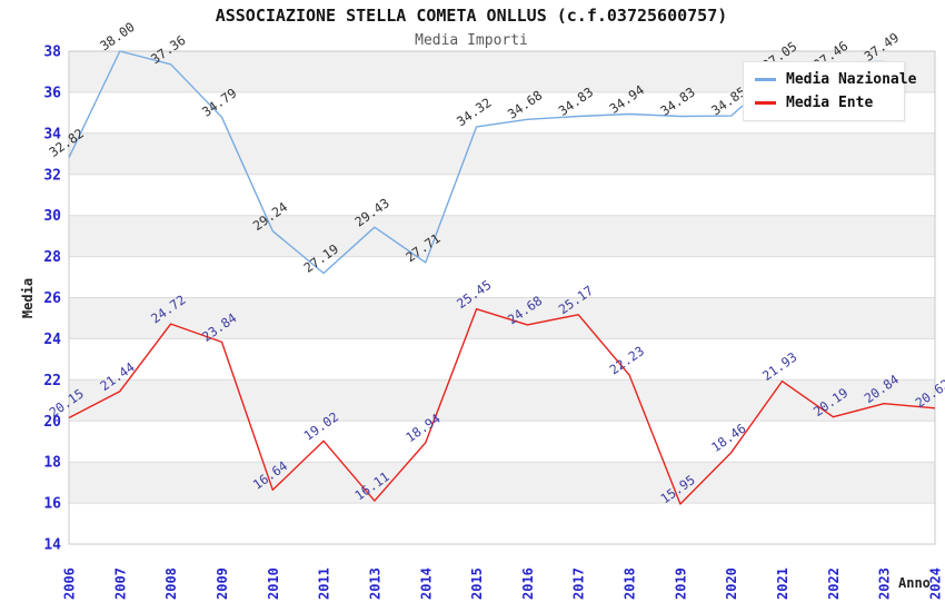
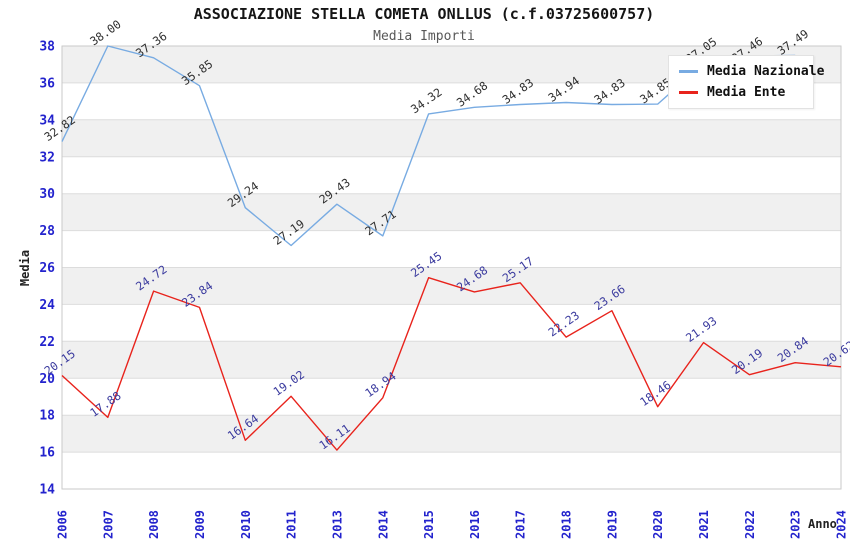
Media Ente/2007: 21.44 -> 17.88
Media Nazionale/2009: 34.79 -> 35.85
Media Ente/2019: 15.95 -> 23.66
